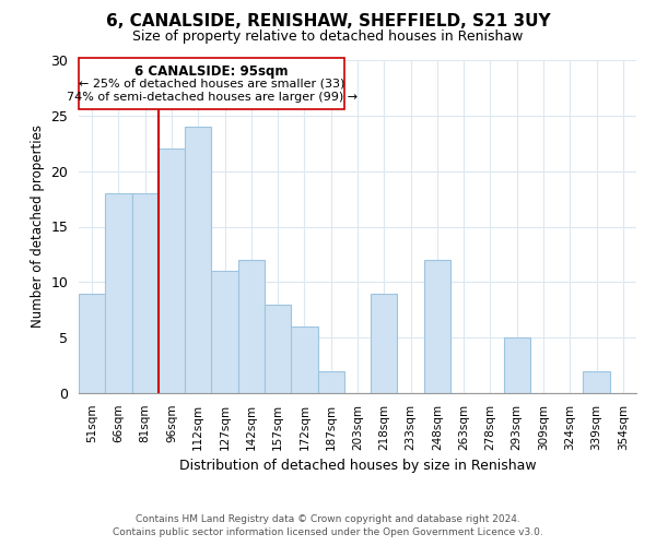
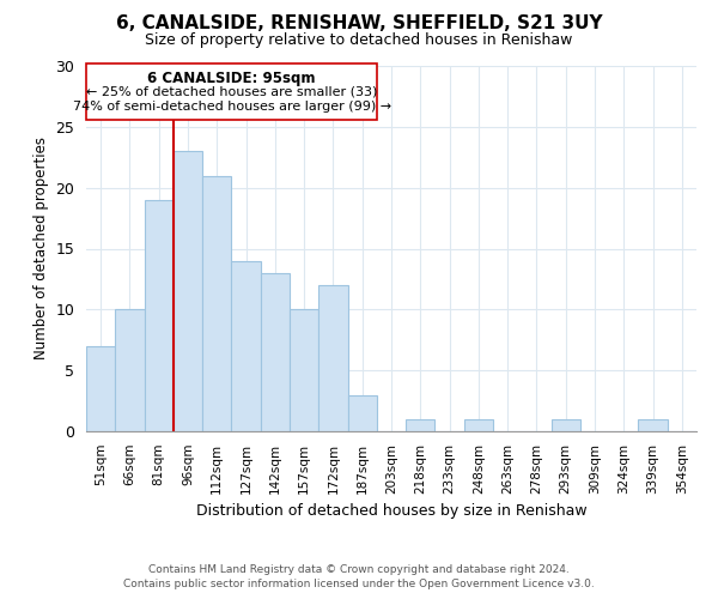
51sqm: 9 -> 7
66sqm: 18 -> 10
81sqm: 18 -> 19
96sqm: 22 -> 23
112sqm: 24 -> 21
127sqm: 11 -> 14
142sqm: 12 -> 13
157sqm: 8 -> 10
172sqm: 6 -> 12
187sqm: 2 -> 3
218sqm: 9 -> 1
248sqm: 12 -> 1
293sqm: 5 -> 1
339sqm: 2 -> 1
